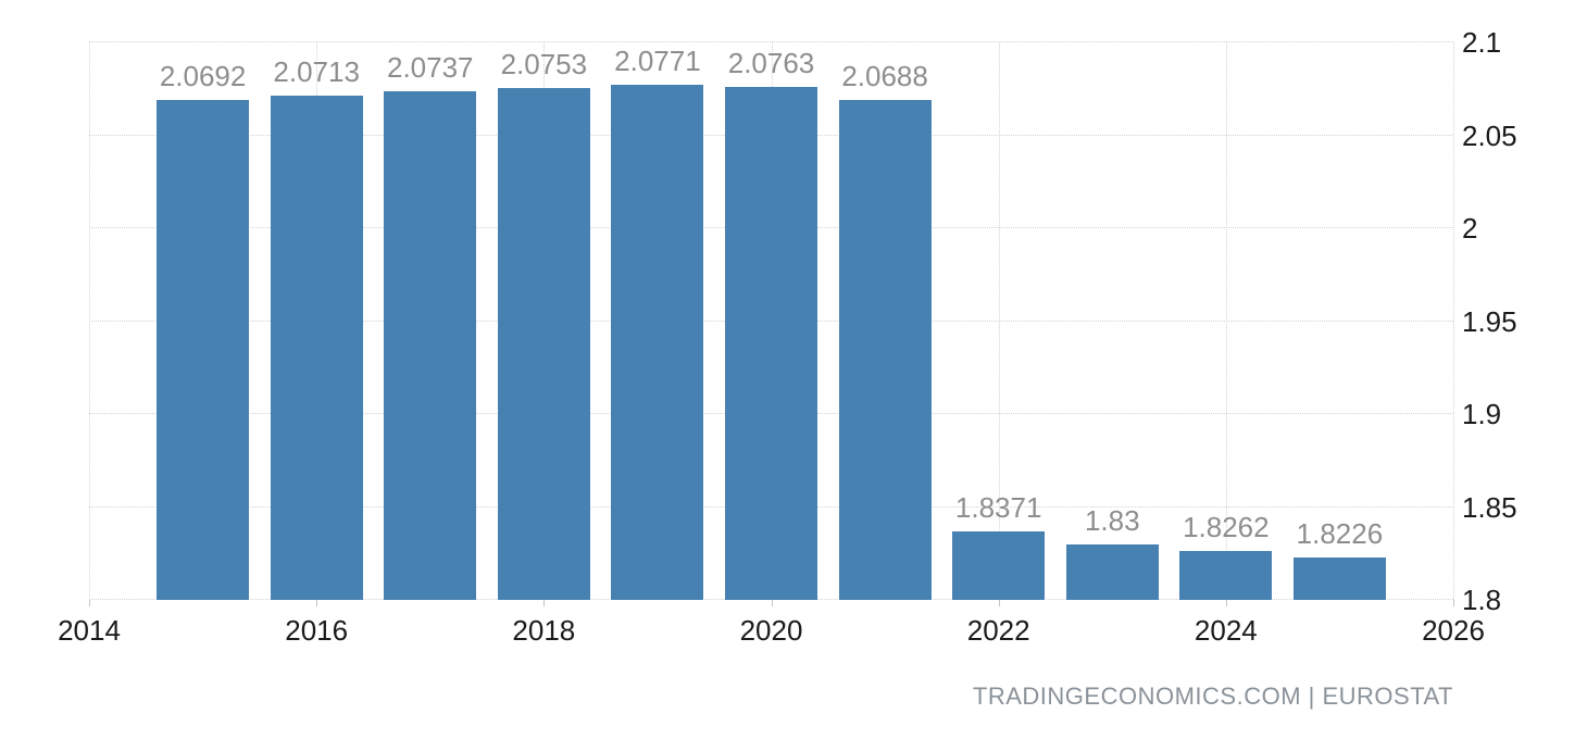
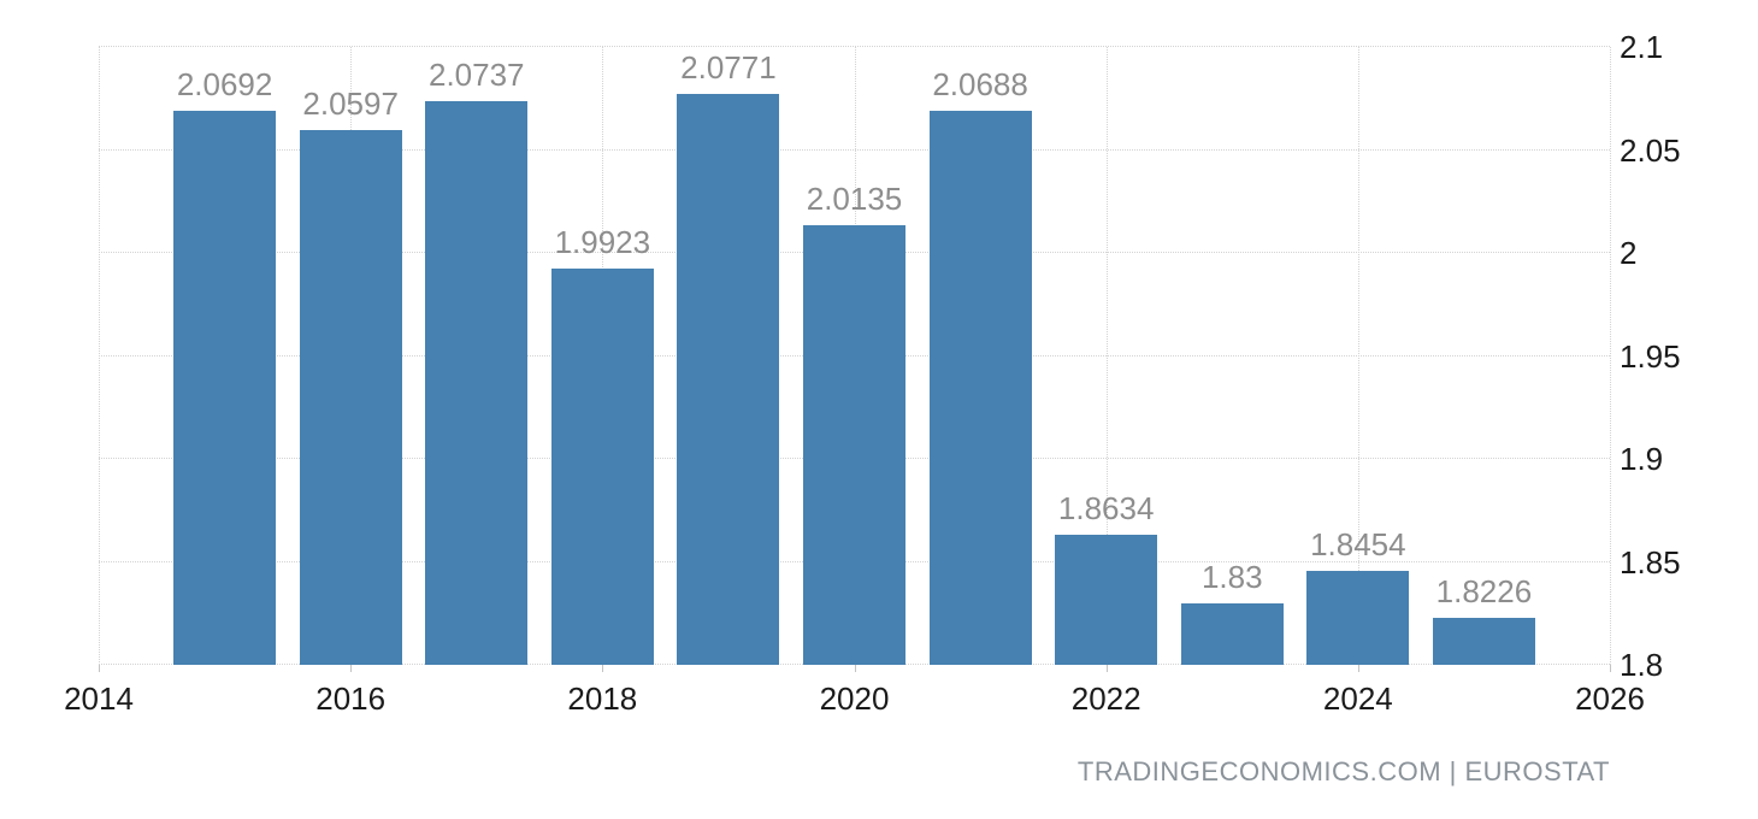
2016: 2.0713 -> 2.0597
2018: 2.0753 -> 1.9923
2020: 2.0763 -> 2.0135
2022: 1.8371 -> 1.8634
2024: 1.8262 -> 1.8454
